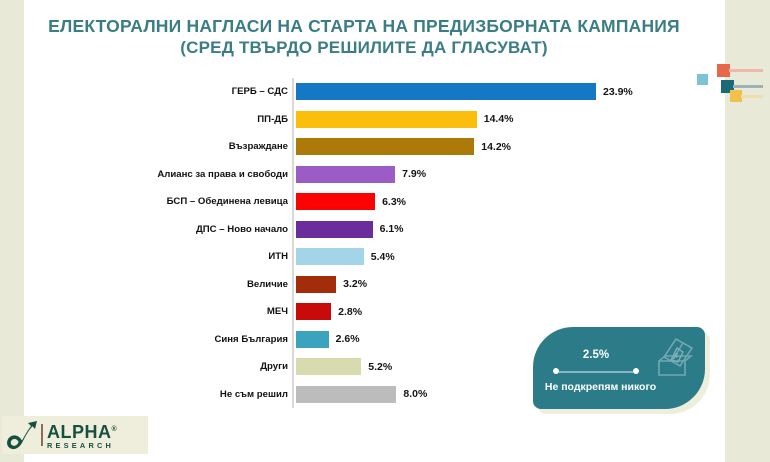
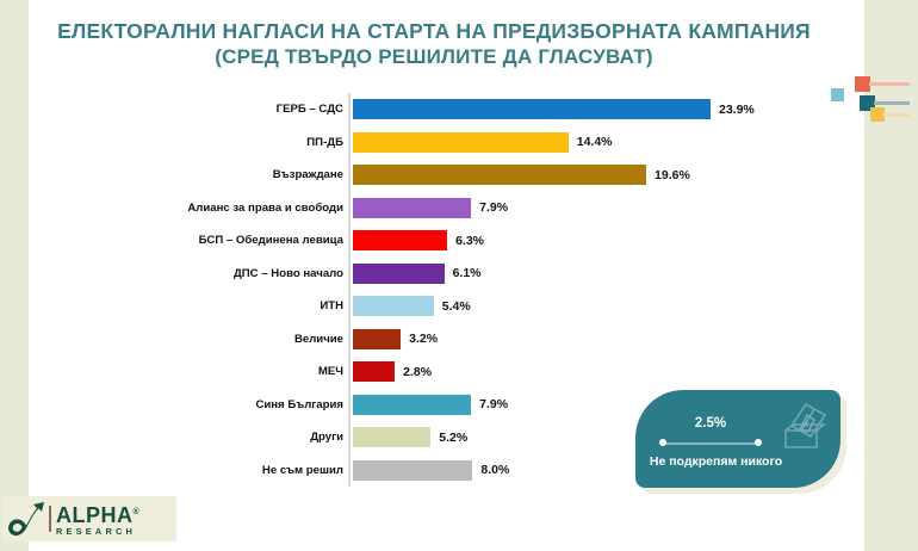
Възраждане: 14.2% -> 19.6%
Синя България: 2.6% -> 7.9%
